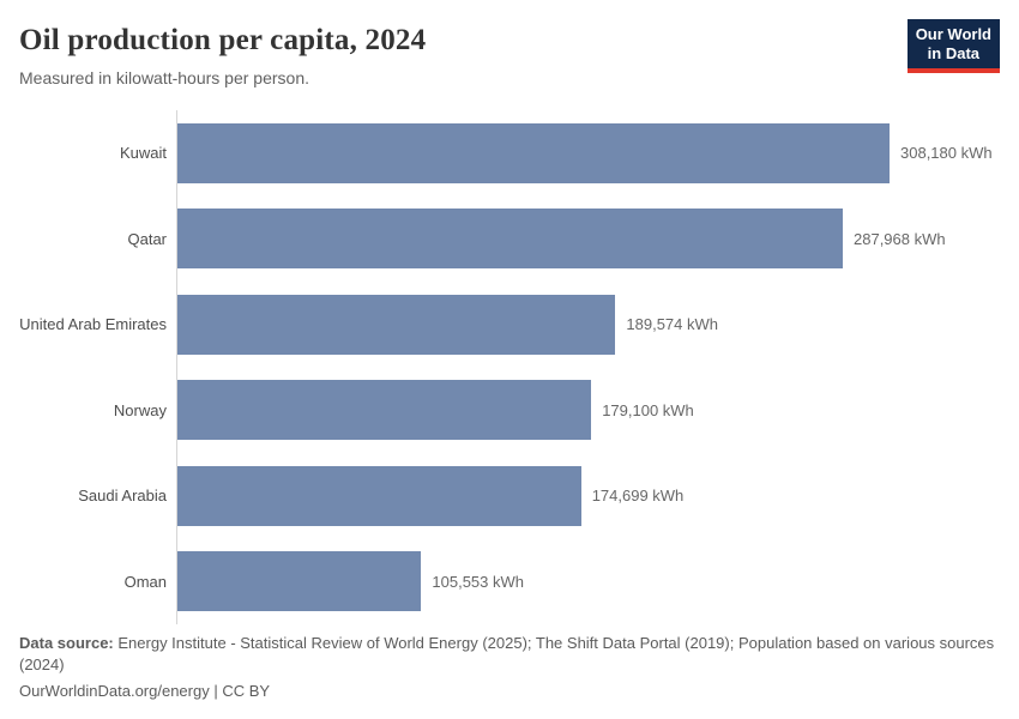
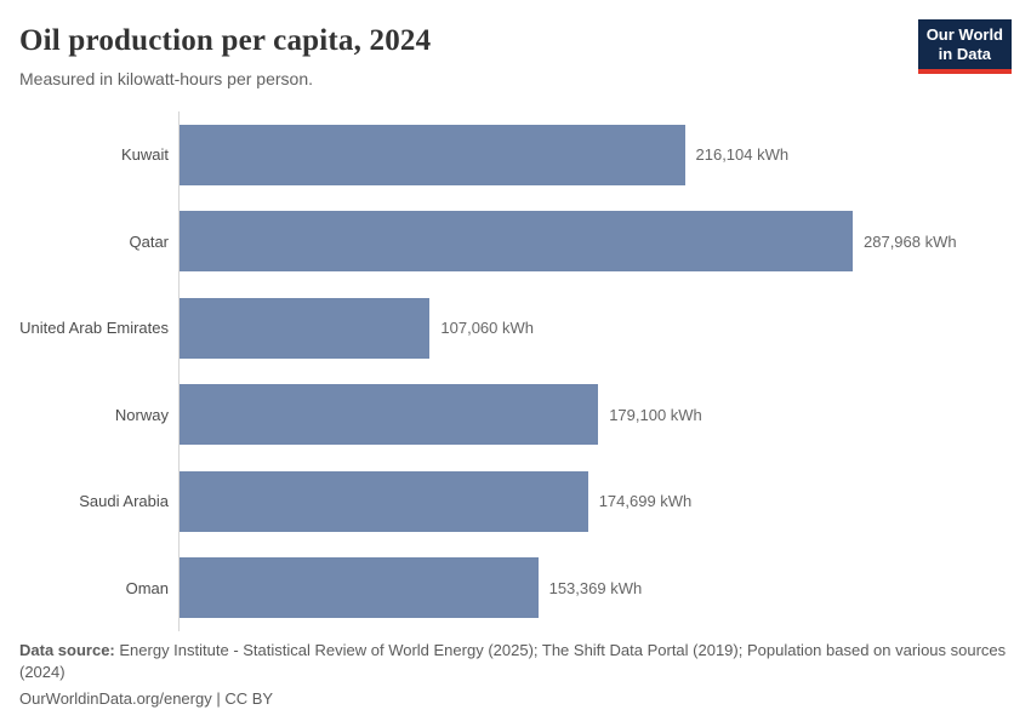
Kuwait: 308,180 -> 216,104
United Arab Emirates: 189,574 -> 107,060
Oman: 105,553 -> 153,369
